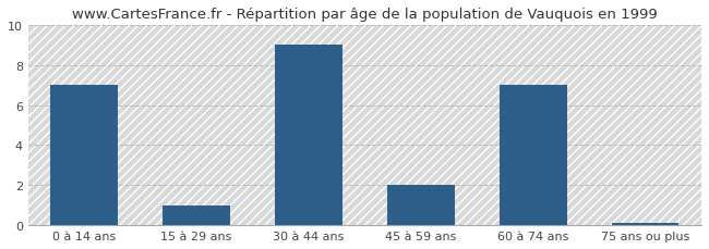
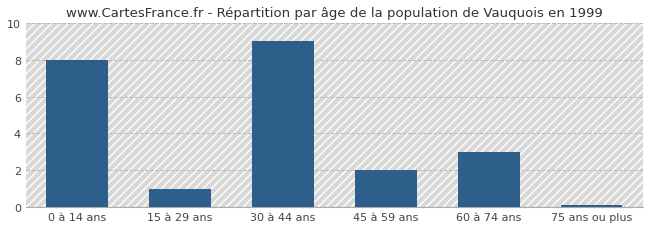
0 à 14 ans: 7.0 -> 8.0
60 à 74 ans: 7.0 -> 3.0
